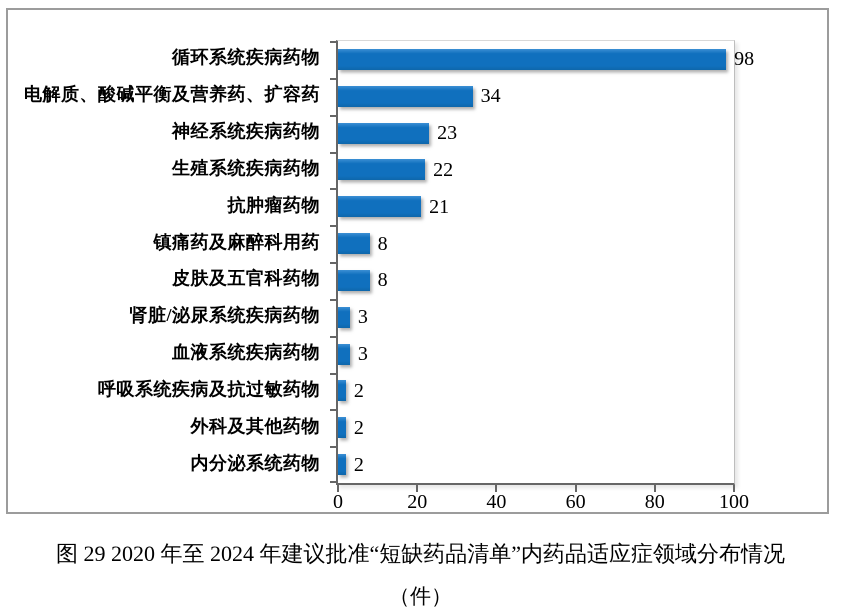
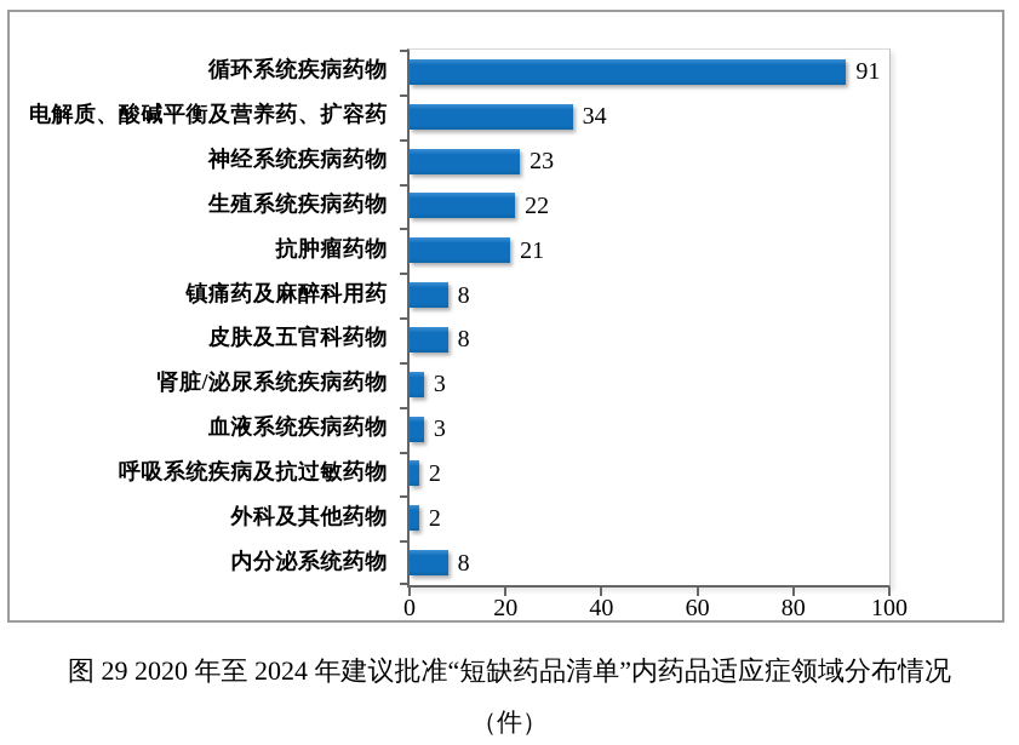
循环系统疾病药物: 98 -> 91
内分泌系统药物: 2 -> 8
